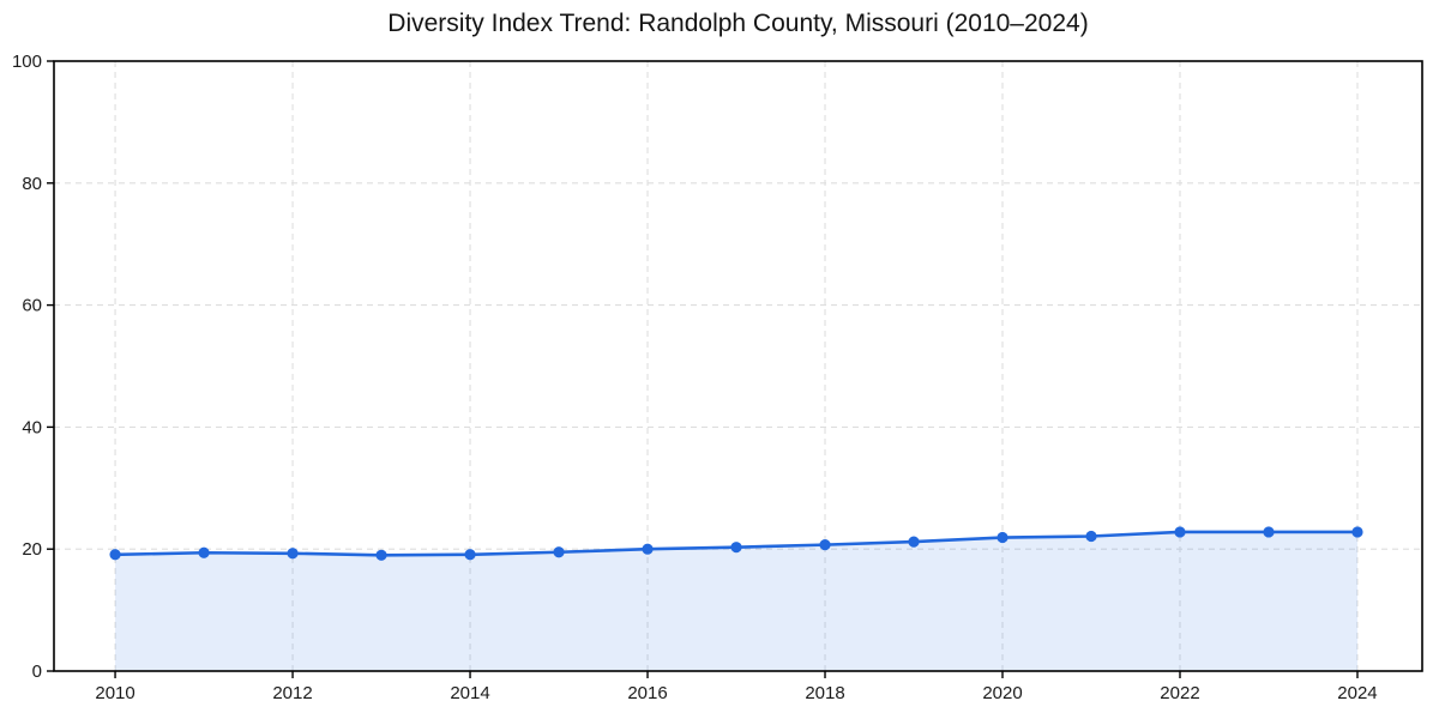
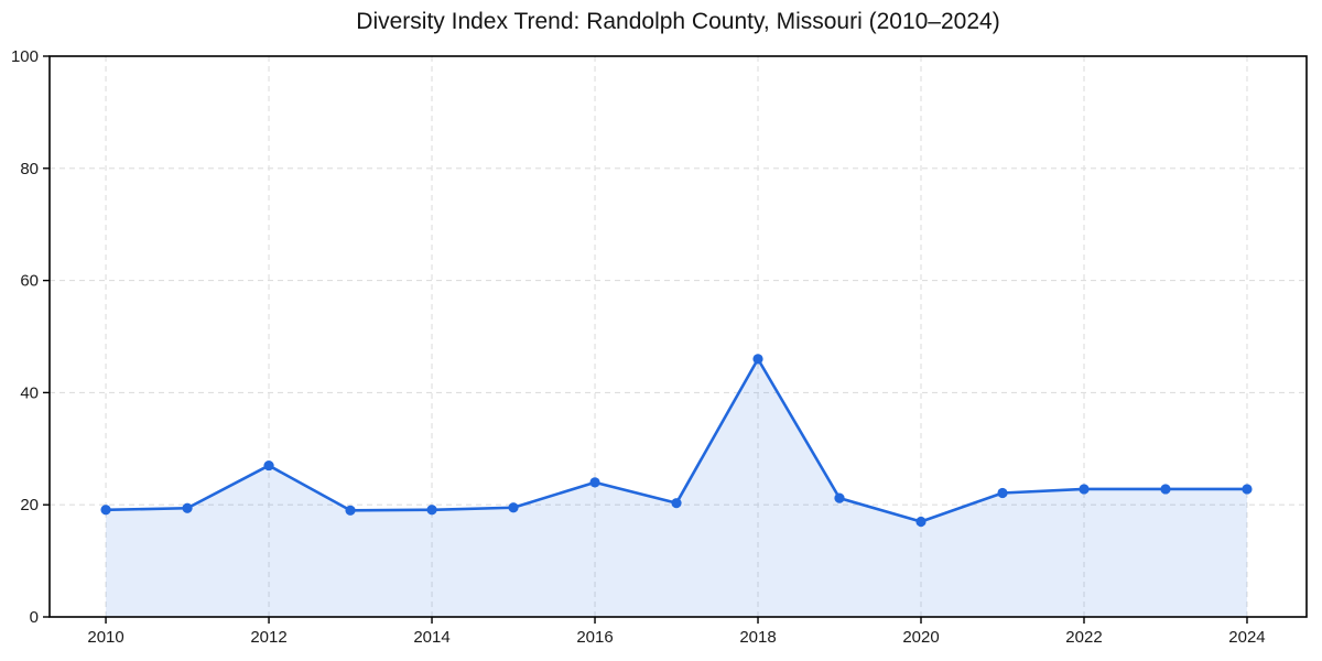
2012: 19 -> 27
2016: 20 -> 24
2018: 21 -> 46
2020: 22 -> 17
